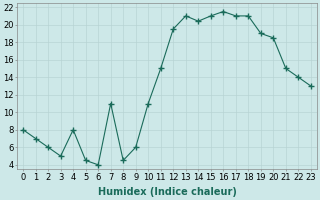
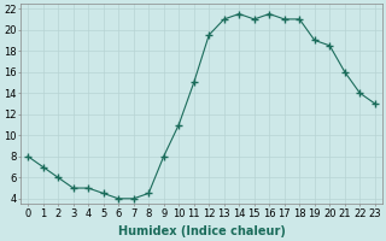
4: 8.0 -> 5.0
7: 11.0 -> 4.0
9: 6.0 -> 8.0
14: 20.4 -> 21.5
21: 15.0 -> 16.0
